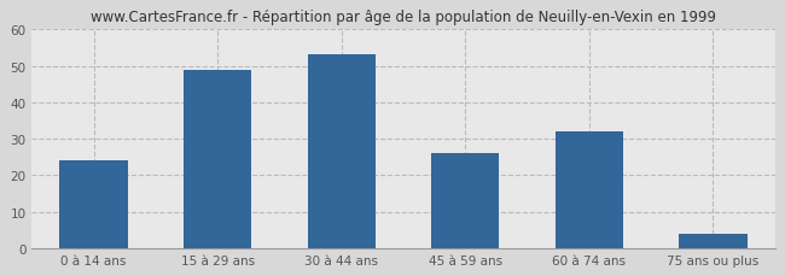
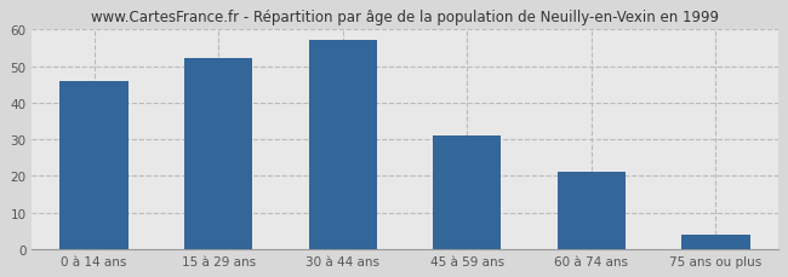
0 à 14 ans: 24 -> 46
15 à 29 ans: 49 -> 52
30 à 44 ans: 53 -> 57
45 à 59 ans: 26 -> 31
60 à 74 ans: 32 -> 21
